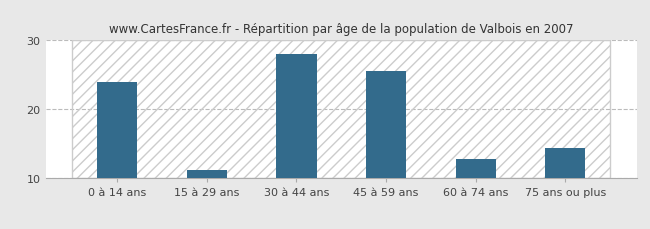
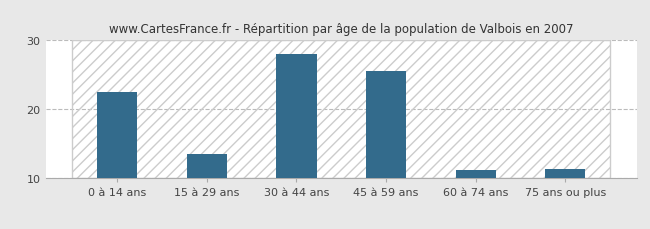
0 à 14 ans: 24.0 -> 22.5
15 à 29 ans: 11.2 -> 13.5
60 à 74 ans: 12.8 -> 11.2
75 ans ou plus: 14.4 -> 11.3
